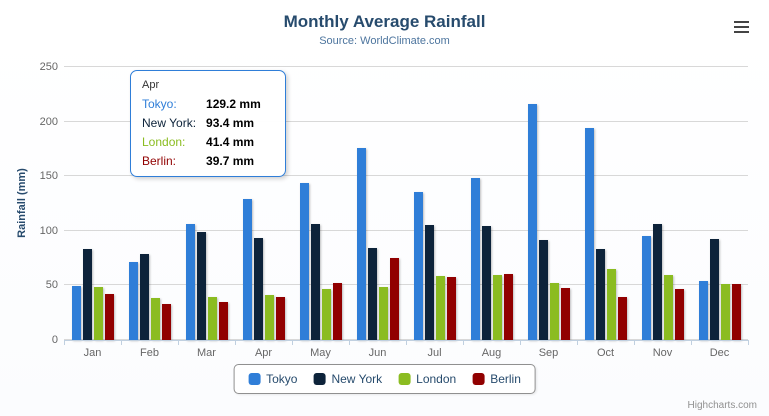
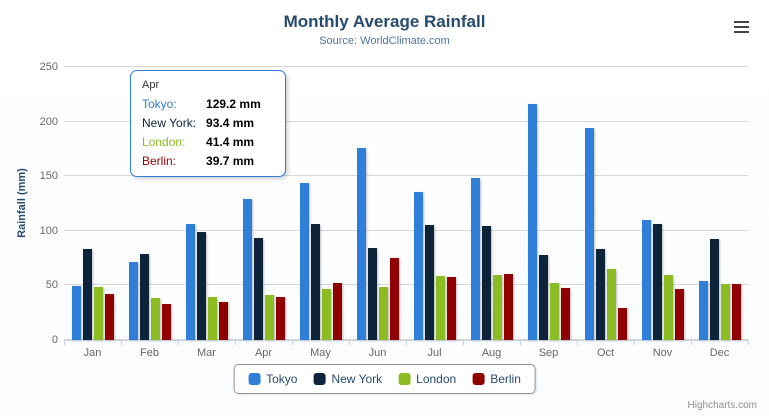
New York/Sep: 91 -> 78
Berlin/Oct: 39 -> 29
Tokyo/Nov: 96 -> 110
